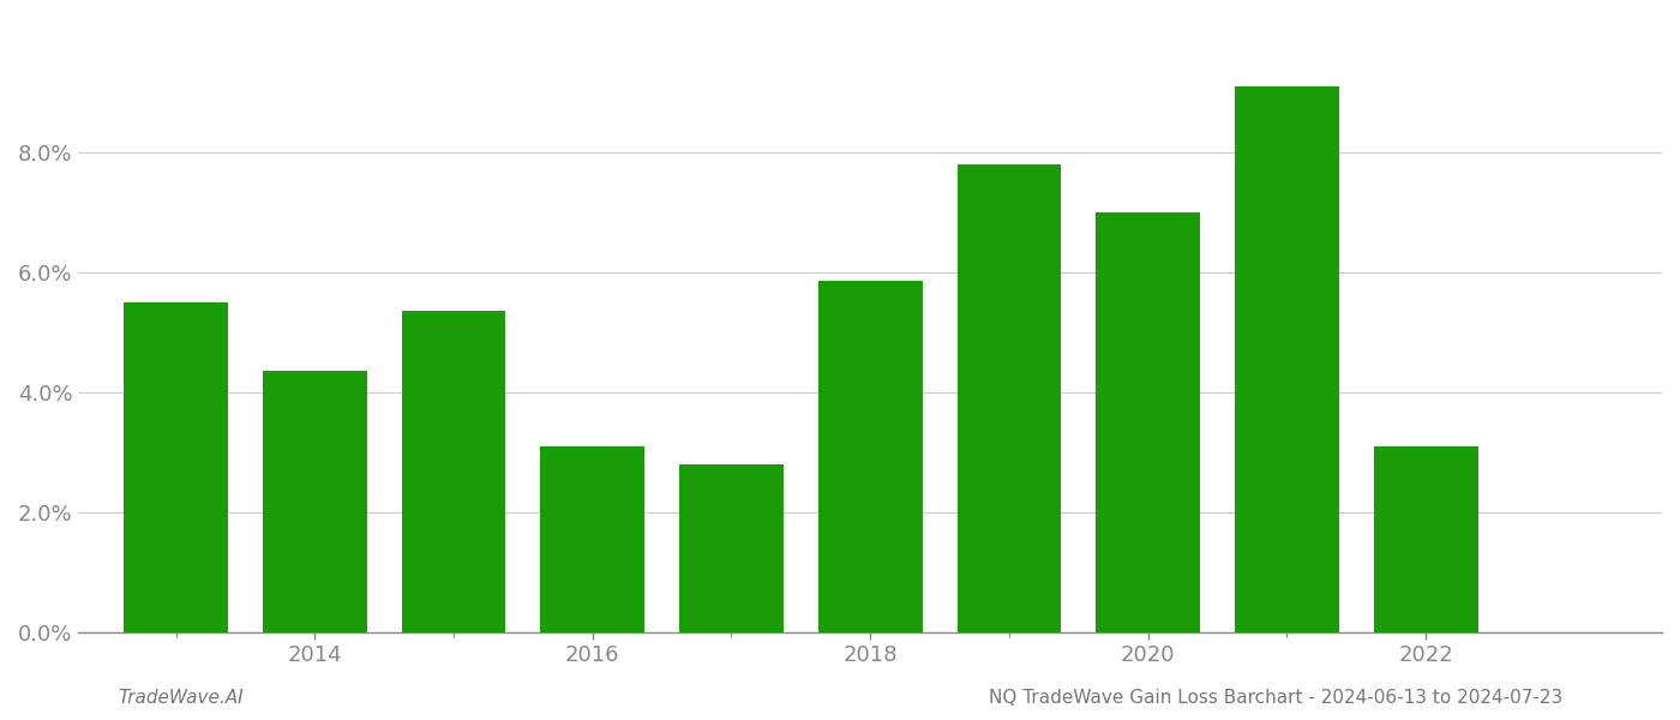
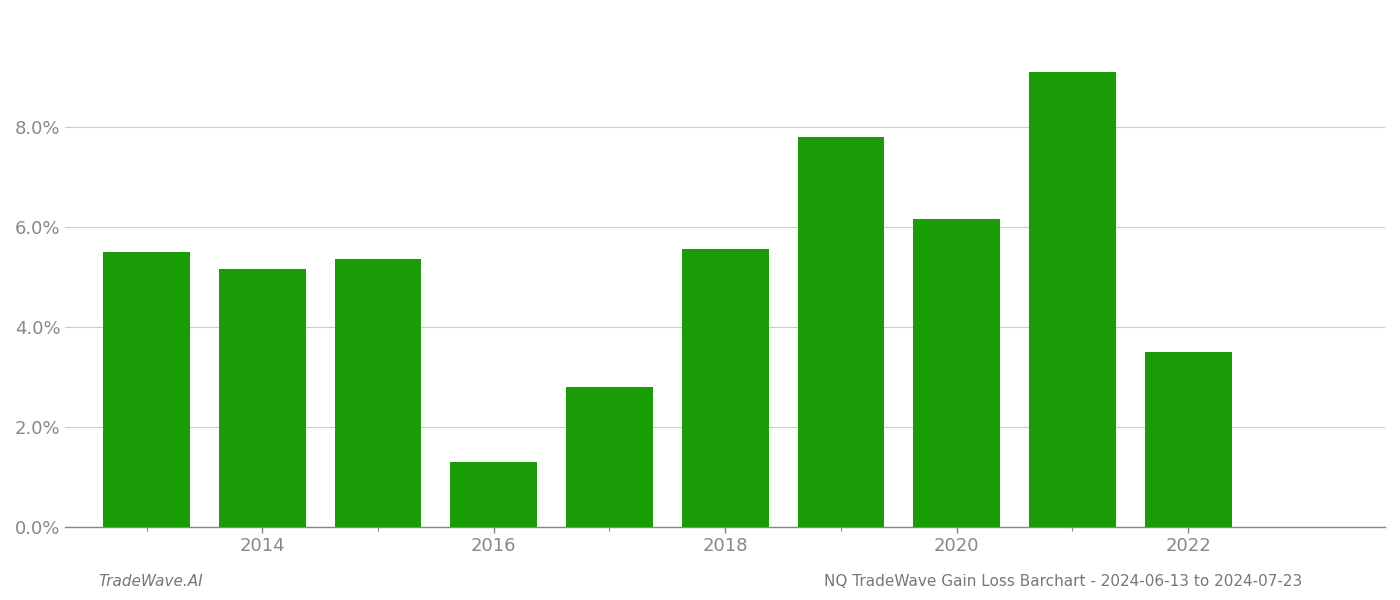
2014: 4.35% -> 5.15%
2016: 3.10% -> 1.30%
2018: 5.85% -> 5.55%
2020: 7.00% -> 6.15%
2022: 3.10% -> 3.50%
